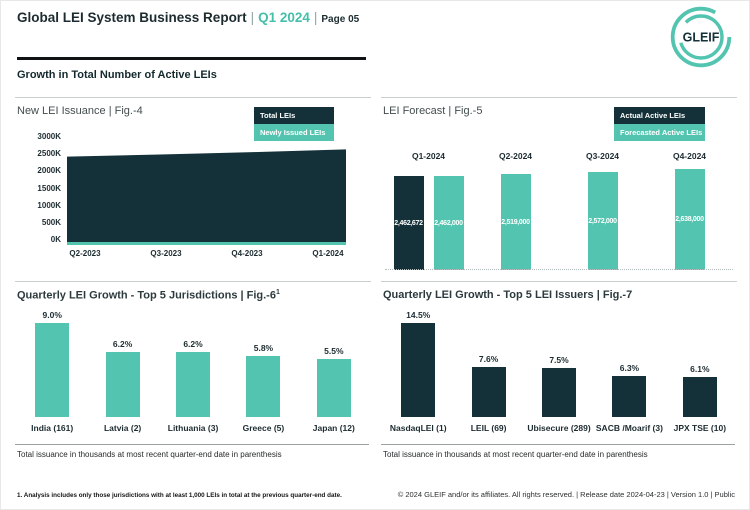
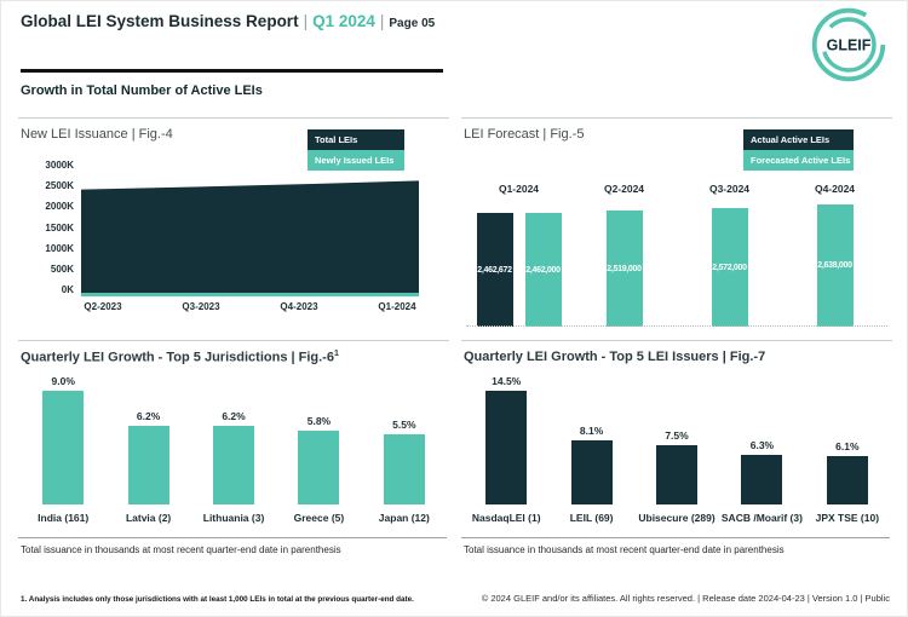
Quarterly LEI Growth - Top 5 LEI Issuers | Fig.-7/LEIL (69): 7.6% -> 8.1%
